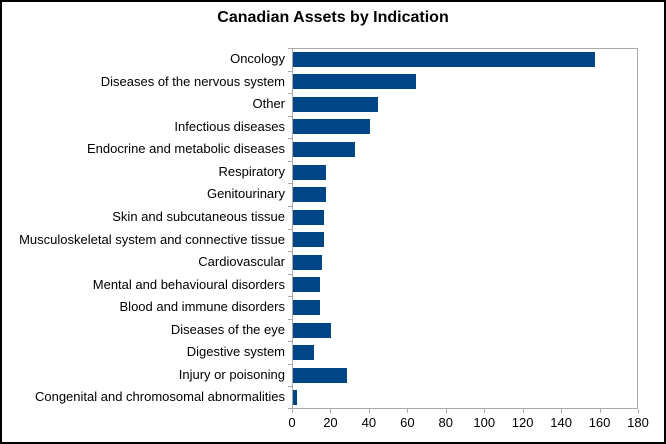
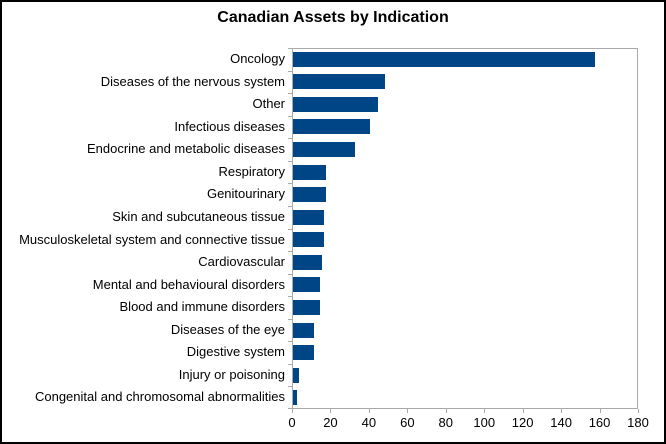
Diseases of the nervous system: 64 -> 48
Diseases of the eye: 20 -> 11
Injury or poisoning: 28 -> 3
